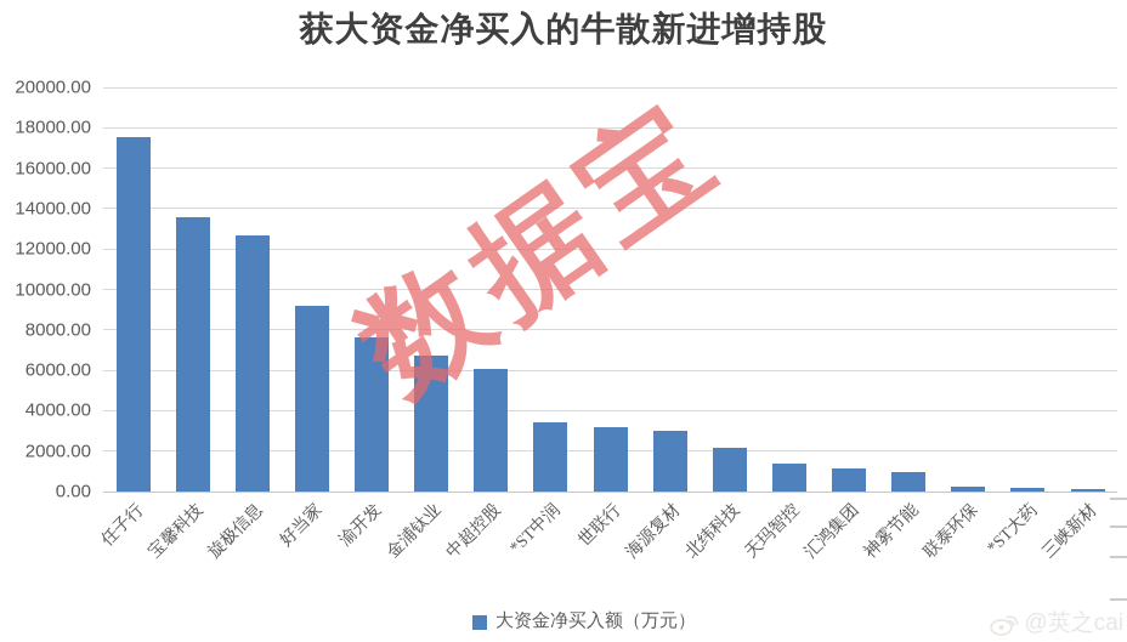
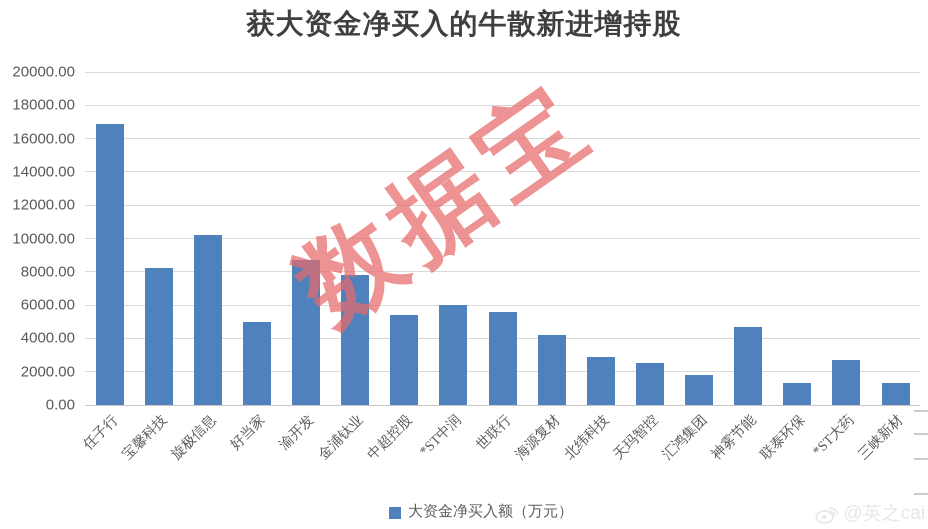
任子行: 17500 -> 16900
宝馨科技: 13600 -> 8200
旋极信息: 12700 -> 10200
好当家: 9200 -> 5000
渝开发: 7600 -> 8700
金浦钛业: 6700 -> 7800
中超控股: 6100 -> 5400
*ST中润: 3400 -> 6000
世联行: 3200 -> 5600
海源复材: 3000 -> 4200
北纬科技: 2200 -> 2900
天玛智控: 1400 -> 2500
汇鸿集团: 1100 -> 1800
神雾节能: 1000 -> 4700
联泰环保: 200 -> 1300
*ST大药: 200 -> 2700
三峡新材: 200 -> 1300
